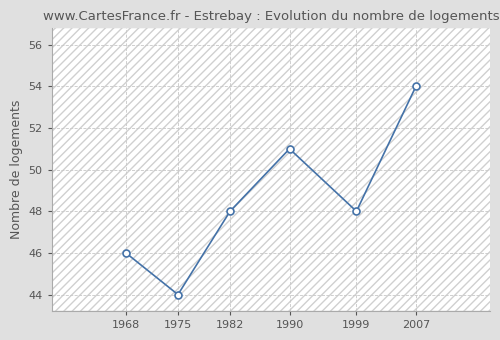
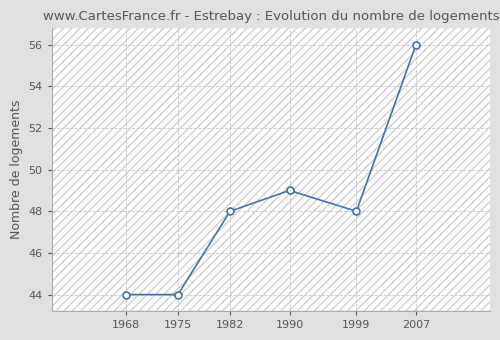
1968: 46 -> 44
1990: 51 -> 49
2007: 54 -> 56
